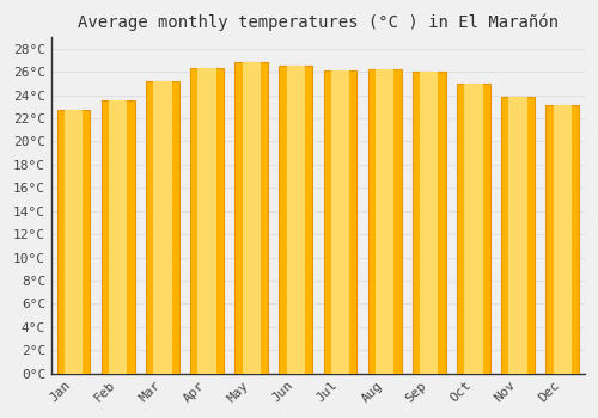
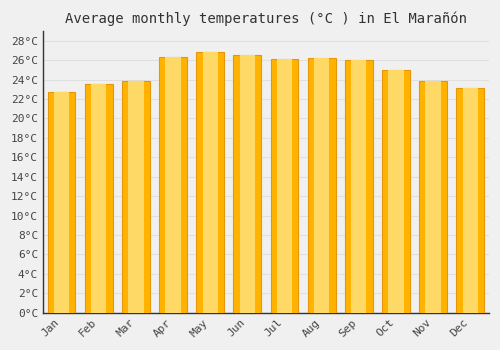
Mar: 25.2°C -> 23.8°C
